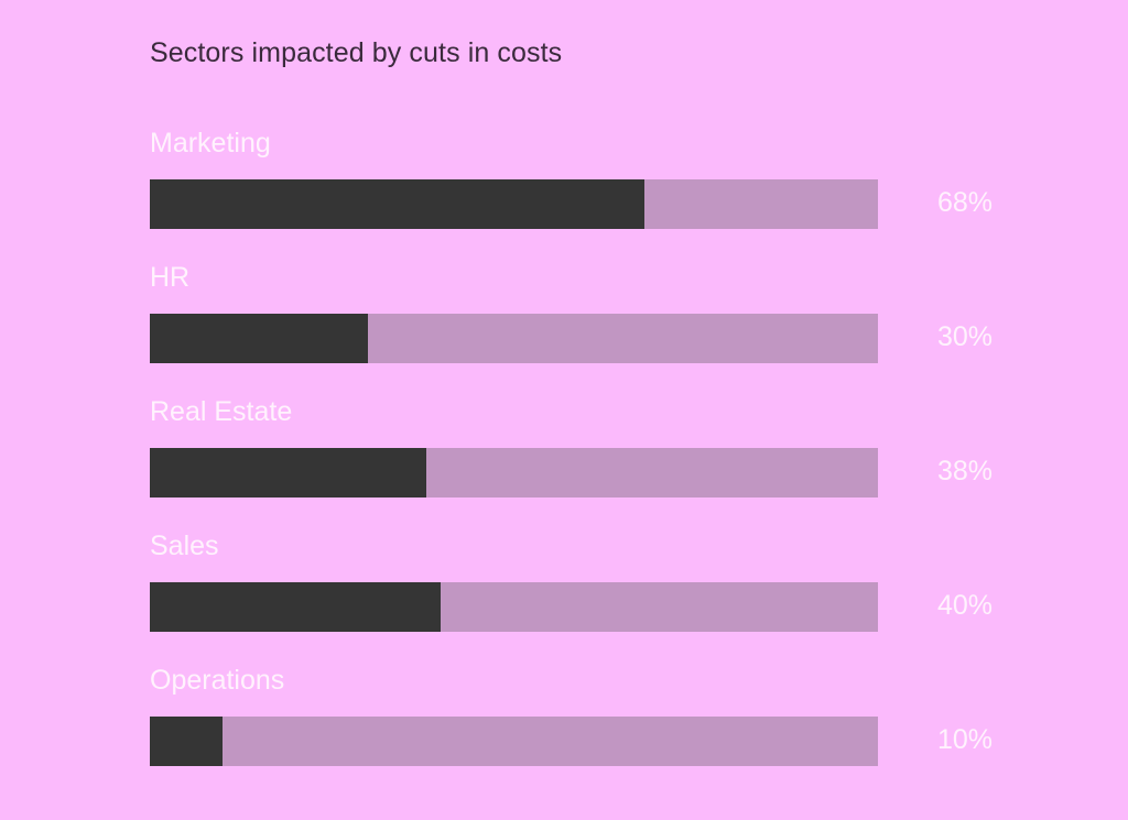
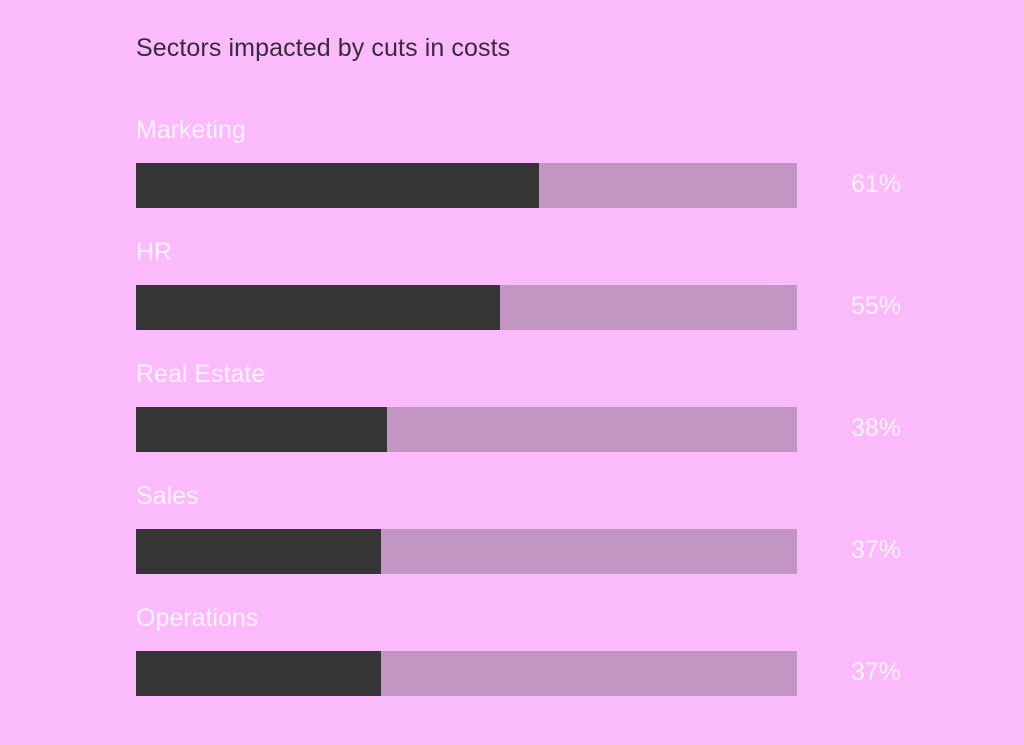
Marketing: 68% -> 61%
HR: 30% -> 55%
Sales: 40% -> 37%
Operations: 10% -> 37%
